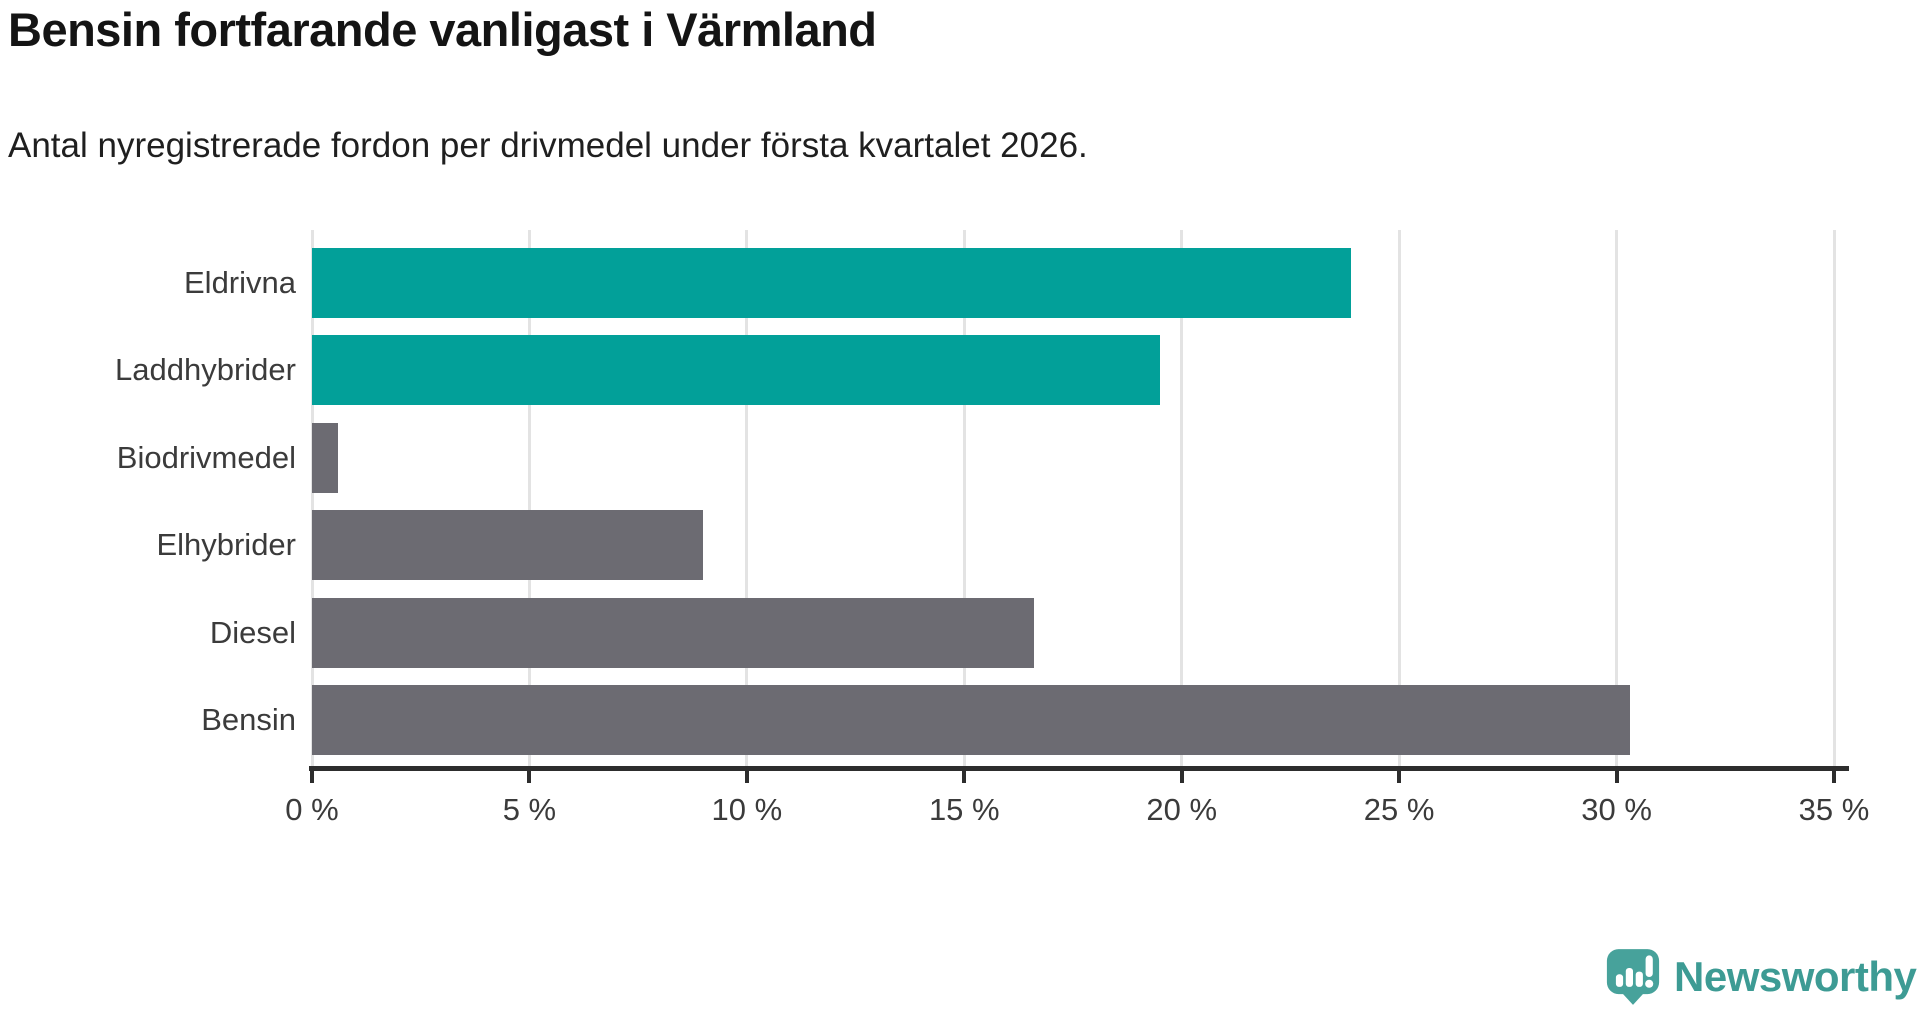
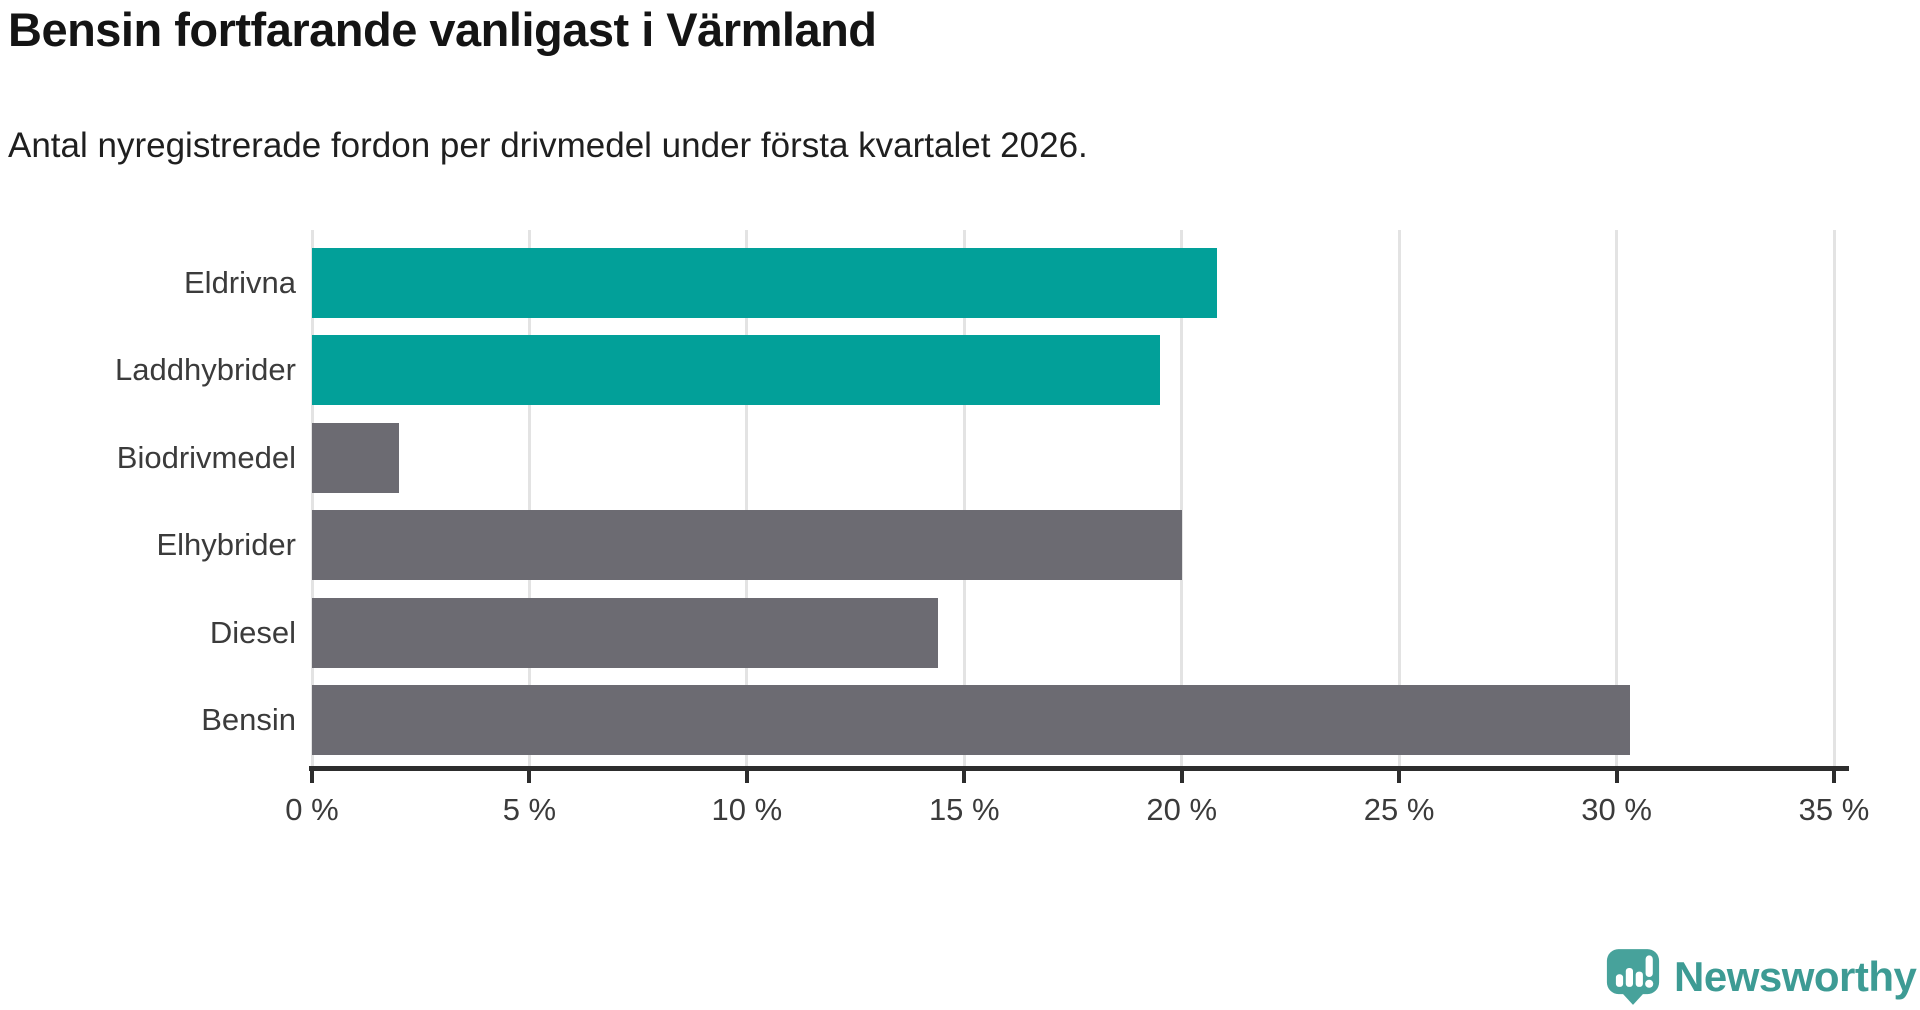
Eldrivna: 23.9% -> 20.8%
Biodrivmedel: 0.6% -> 2.0%
Elhybrider: 9.0% -> 20.0%
Diesel: 16.6% -> 14.4%
